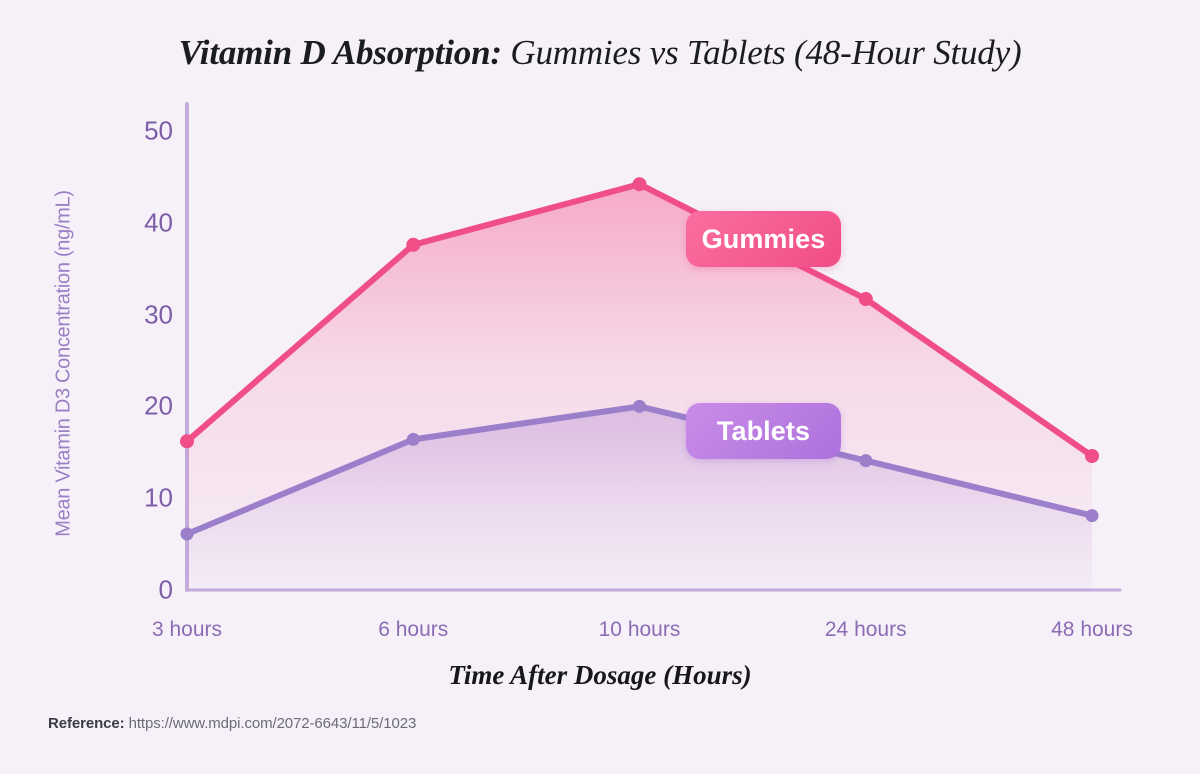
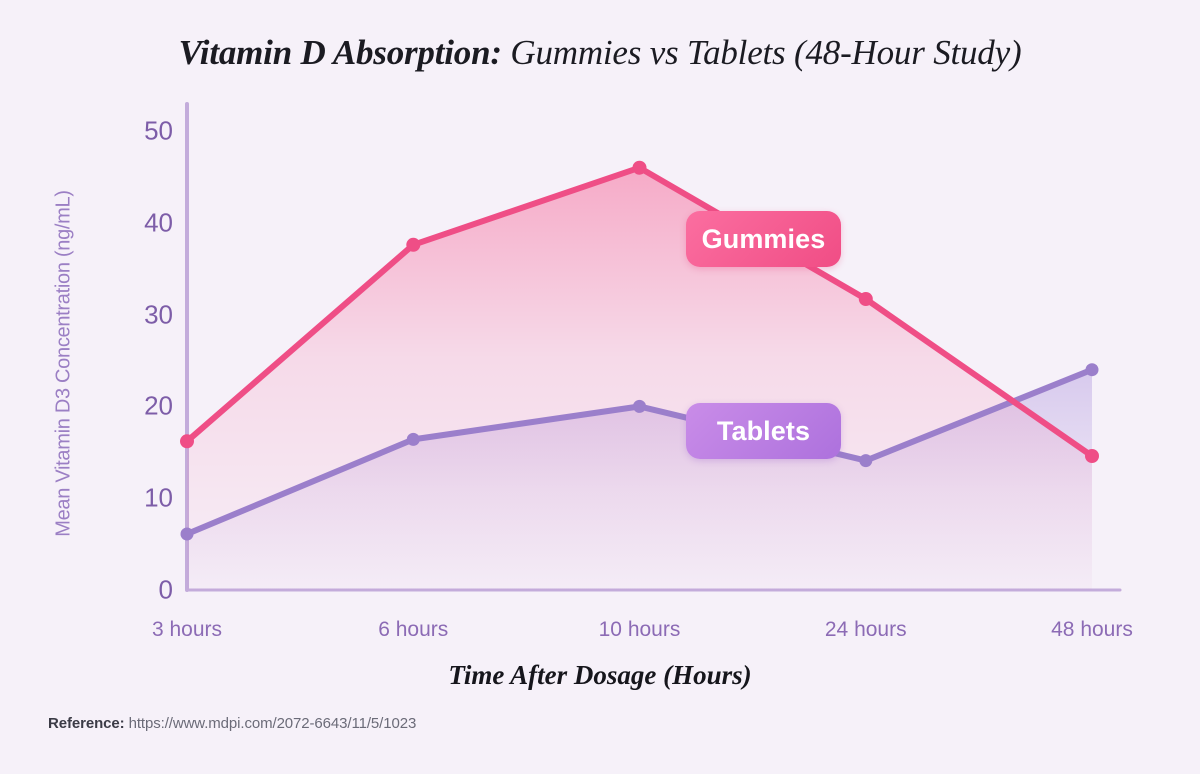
Gummies/10 hours: 44 -> 46
Tablets/48 hours: 8 -> 24
